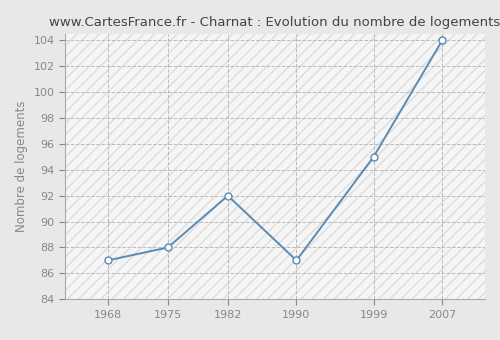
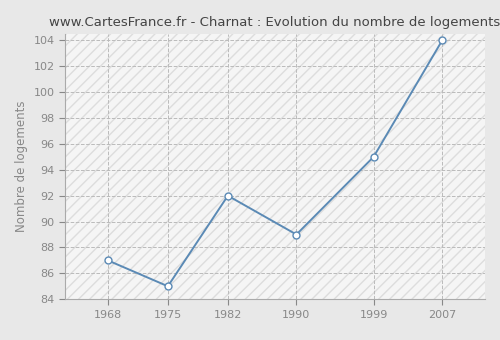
1975: 88 -> 85
1990: 87 -> 89
